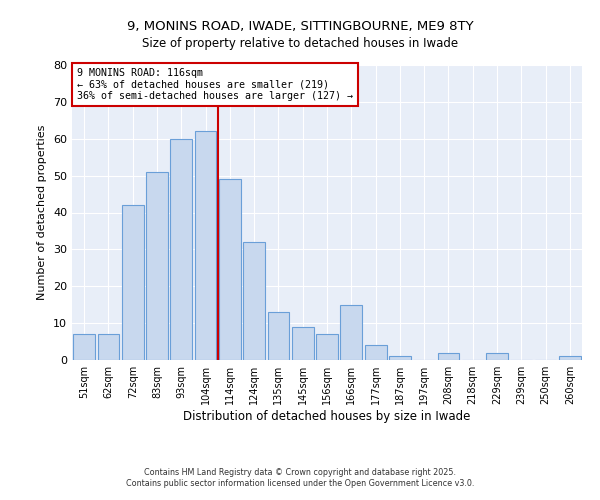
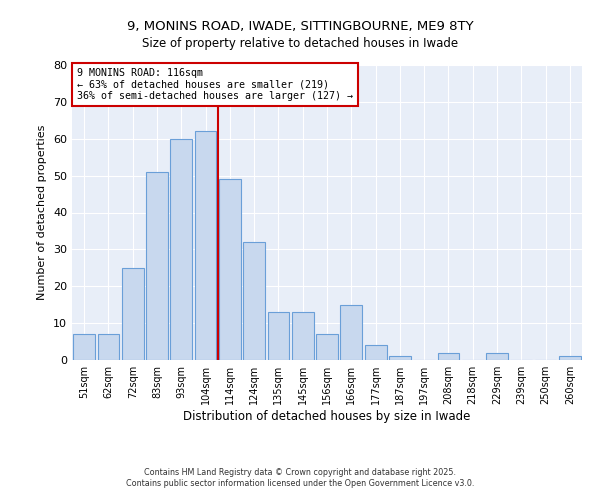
72sqm: 42 -> 25
145sqm: 9 -> 13
